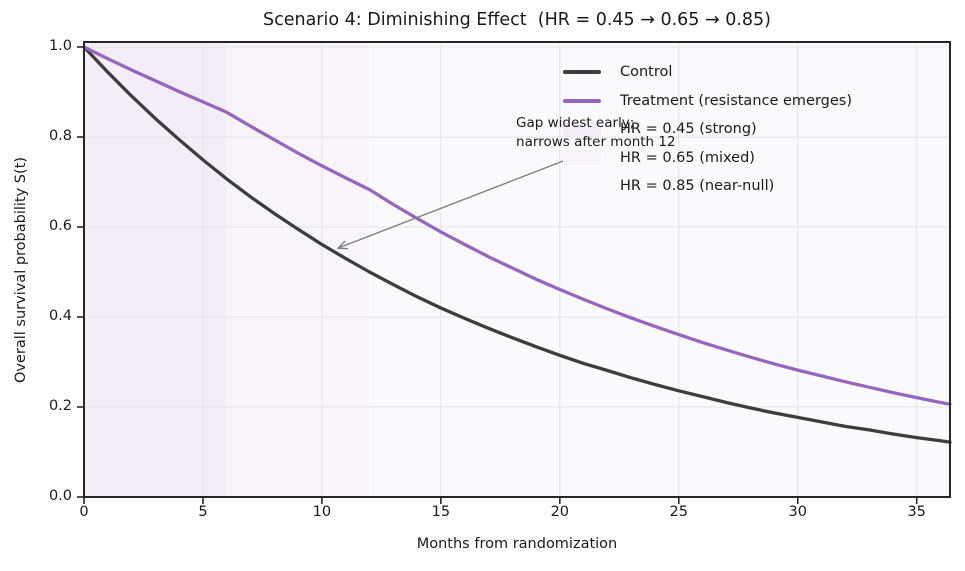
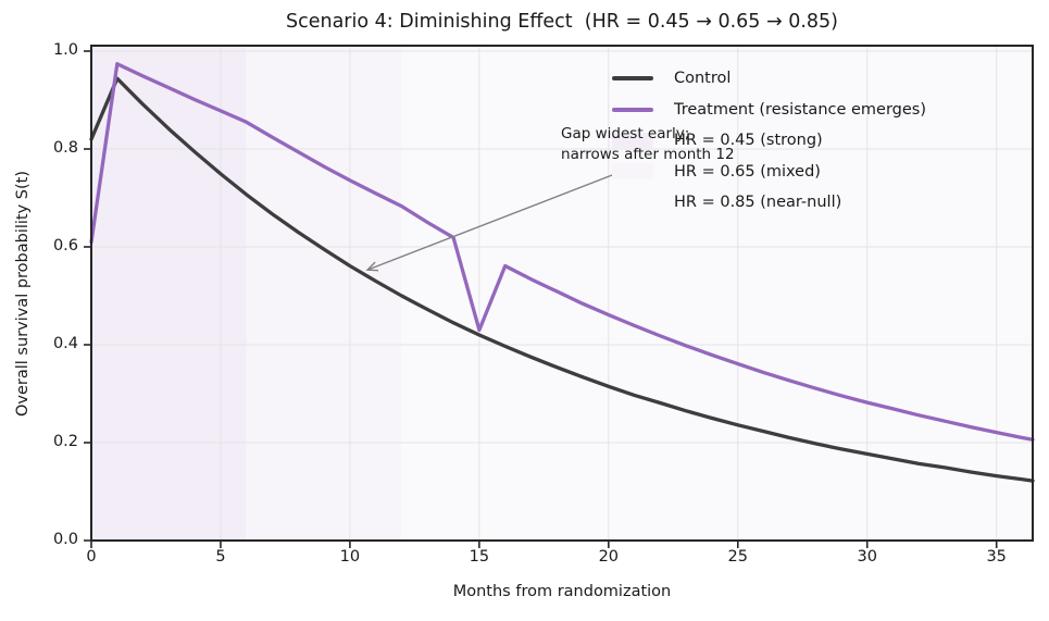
Control/0: 1.00 -> 0.82
Treatment (resistance emerges)/0: 1.00 -> 0.61
Treatment (resistance emerges)/15: 0.59 -> 0.43
